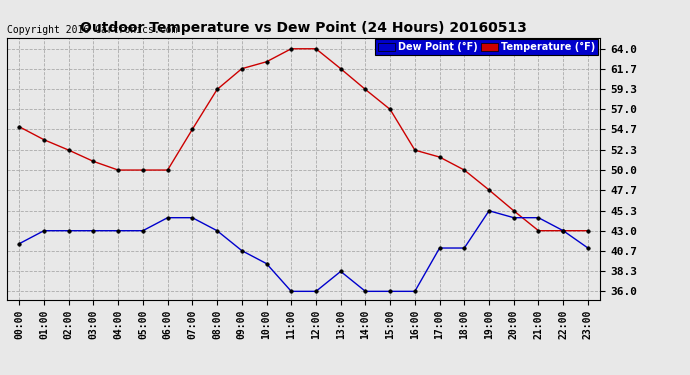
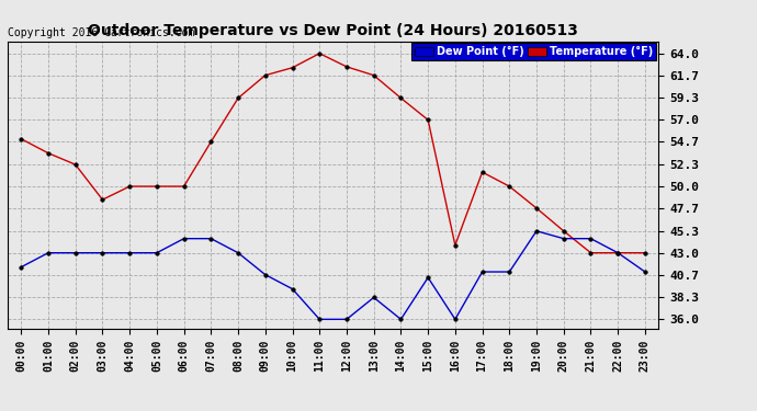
Temperature (°F)/03:00: 51.0 -> 48.6
Temperature (°F)/12:00: 64.0 -> 62.6
Dew Point (°F)/15:00: 36.0 -> 40.4
Temperature (°F)/16:00: 52.3 -> 43.8
